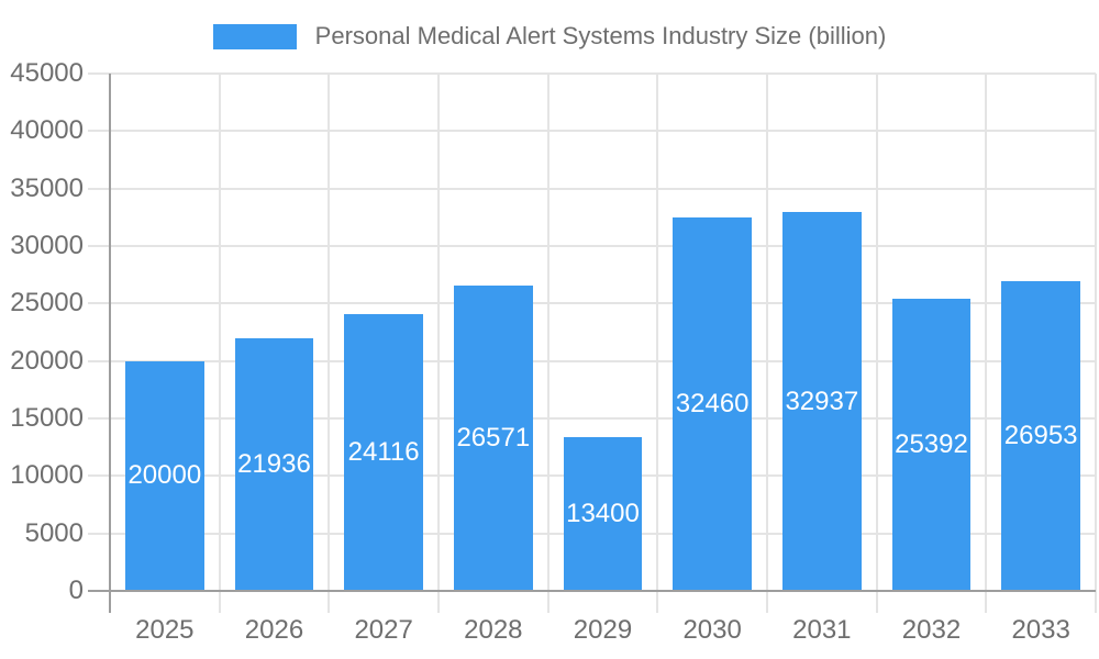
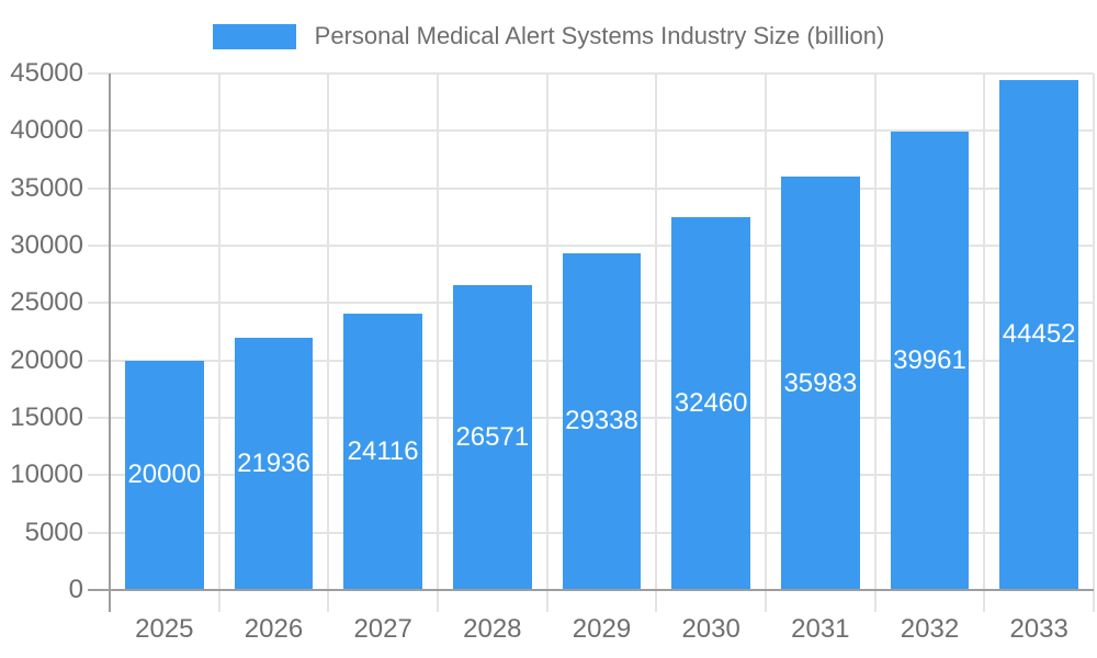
2029: 13400 -> 29338
2031: 32937 -> 35983
2032: 25392 -> 39961
2033: 26953 -> 44452
